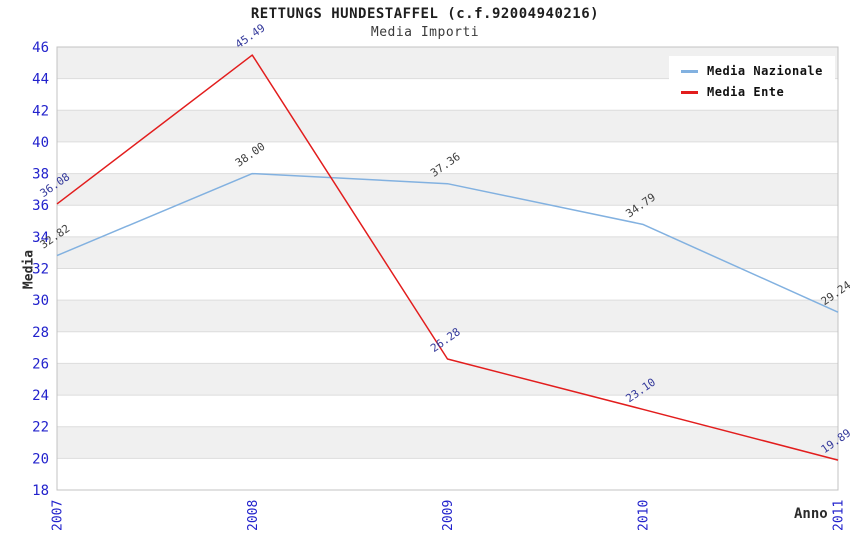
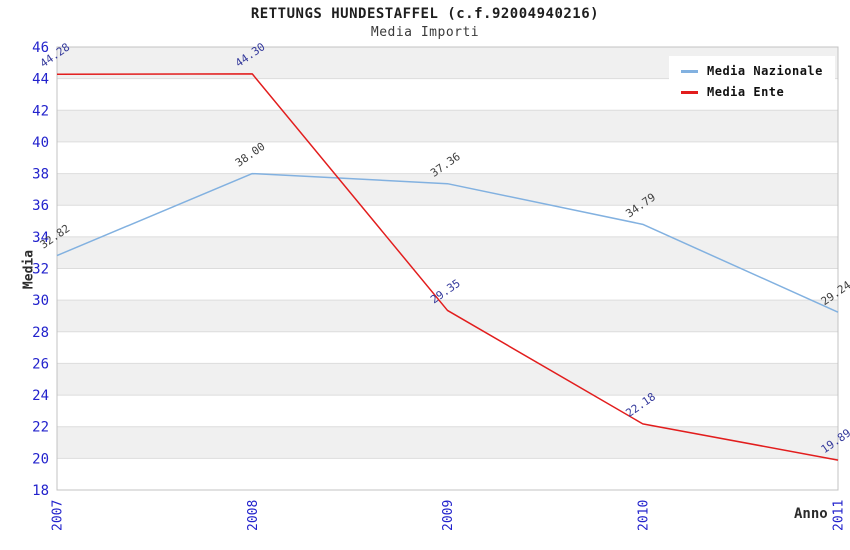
Media Ente/2007: 36.08 -> 44.28
Media Ente/2008: 45.49 -> 44.30
Media Ente/2009: 26.28 -> 29.35
Media Ente/2010: 23.10 -> 22.18
